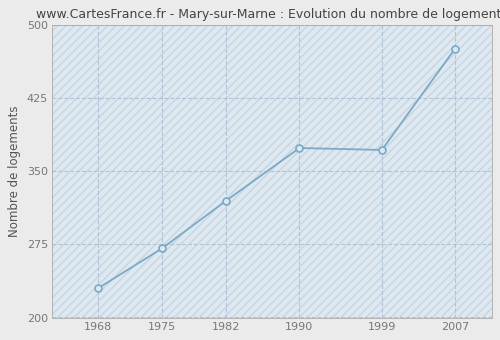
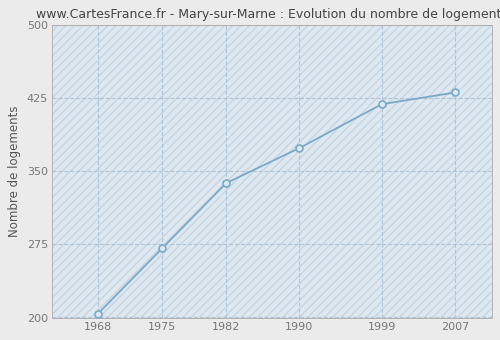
1968: 230 -> 204
1982: 320 -> 338
1999: 372 -> 419
2007: 476 -> 431
